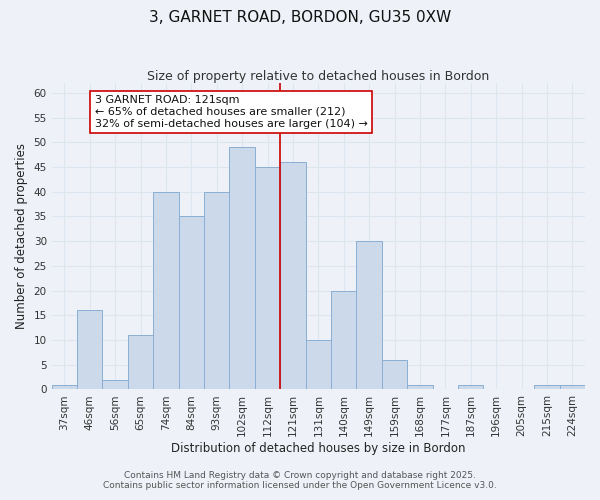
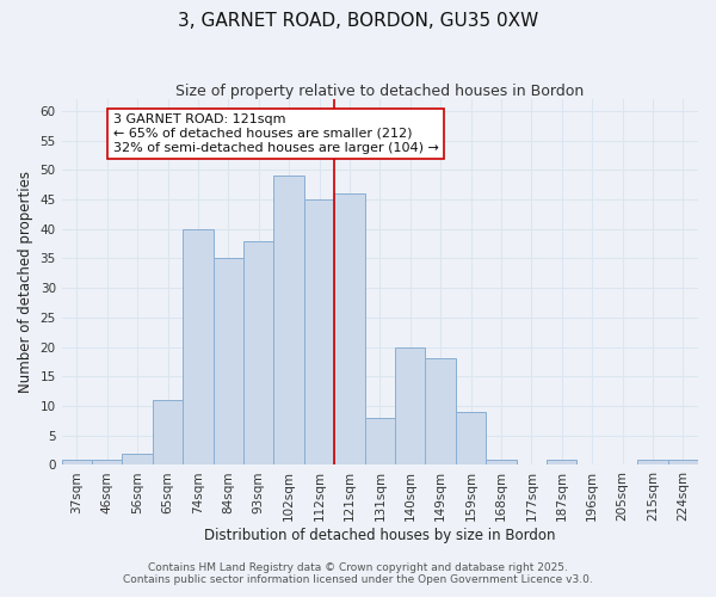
46sqm: 16 -> 1
93sqm: 40 -> 38
131sqm: 10 -> 8
149sqm: 30 -> 18
159sqm: 6 -> 9
